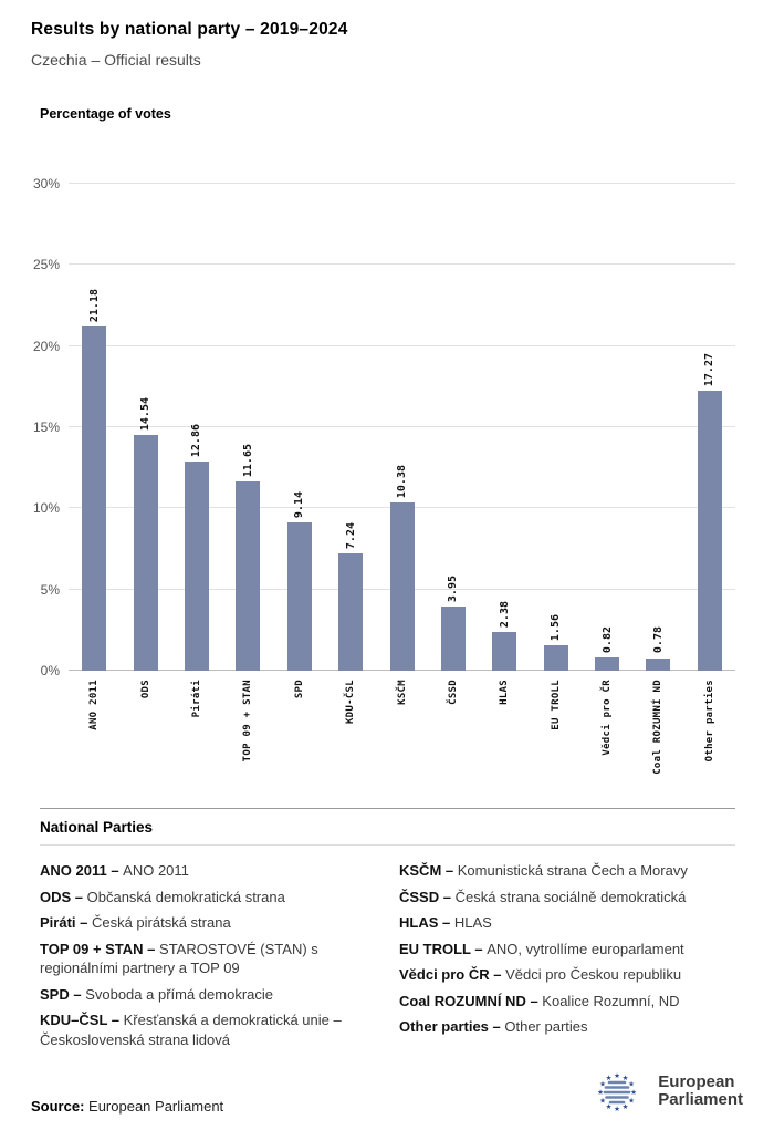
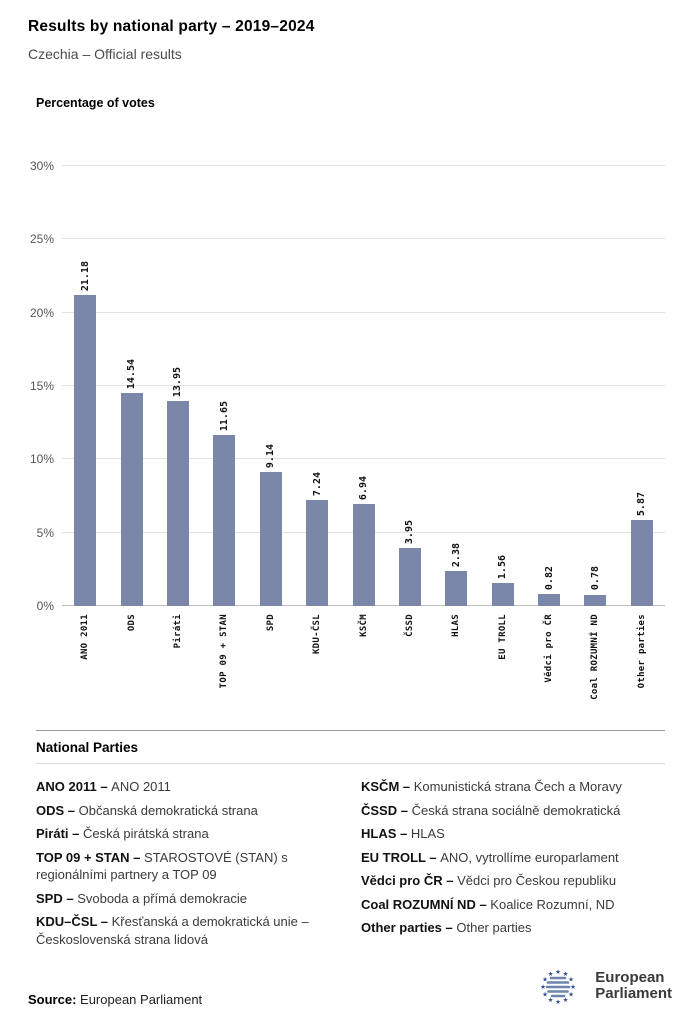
Piráti: 12.86 -> 13.95
KSČM: 10.38 -> 6.94
Other parties: 17.27 -> 5.87
